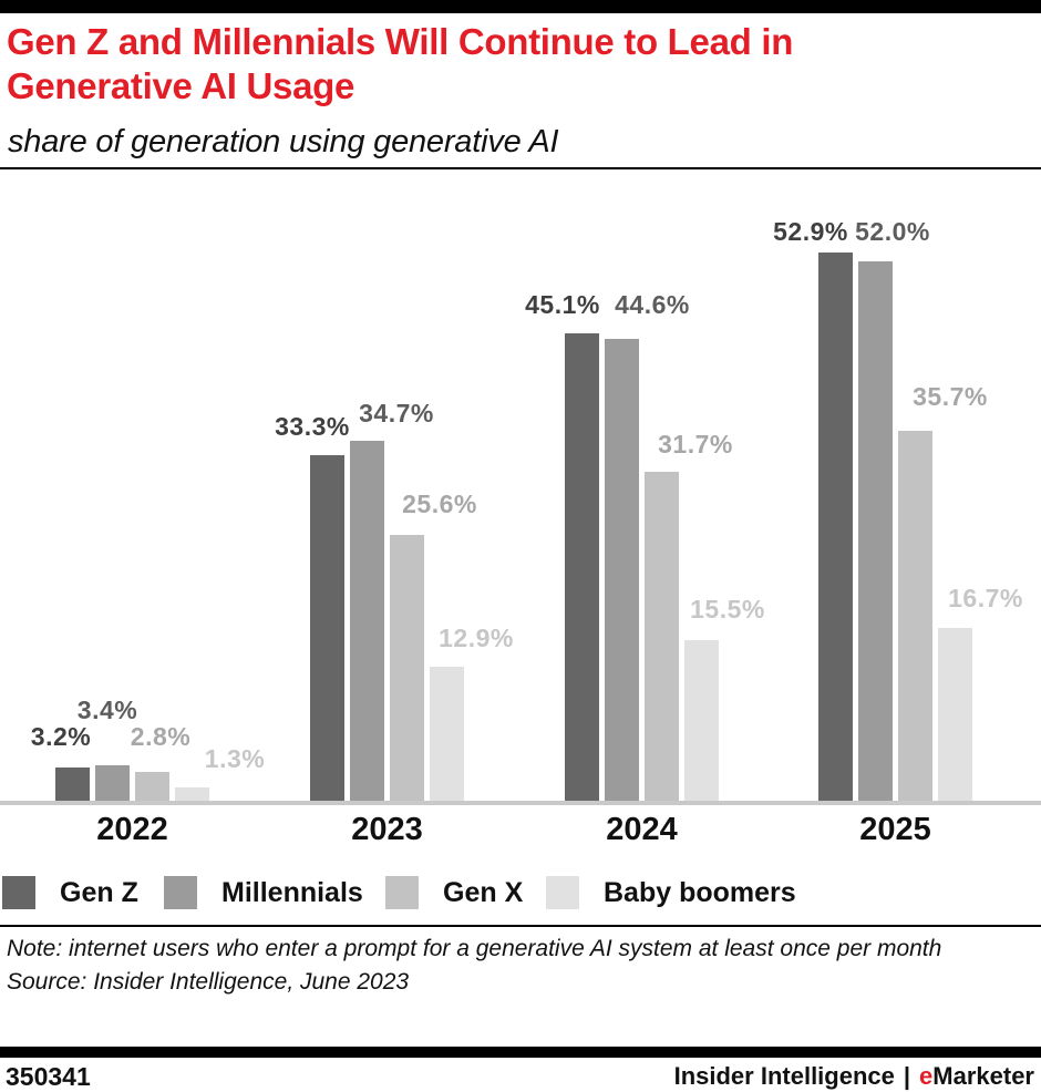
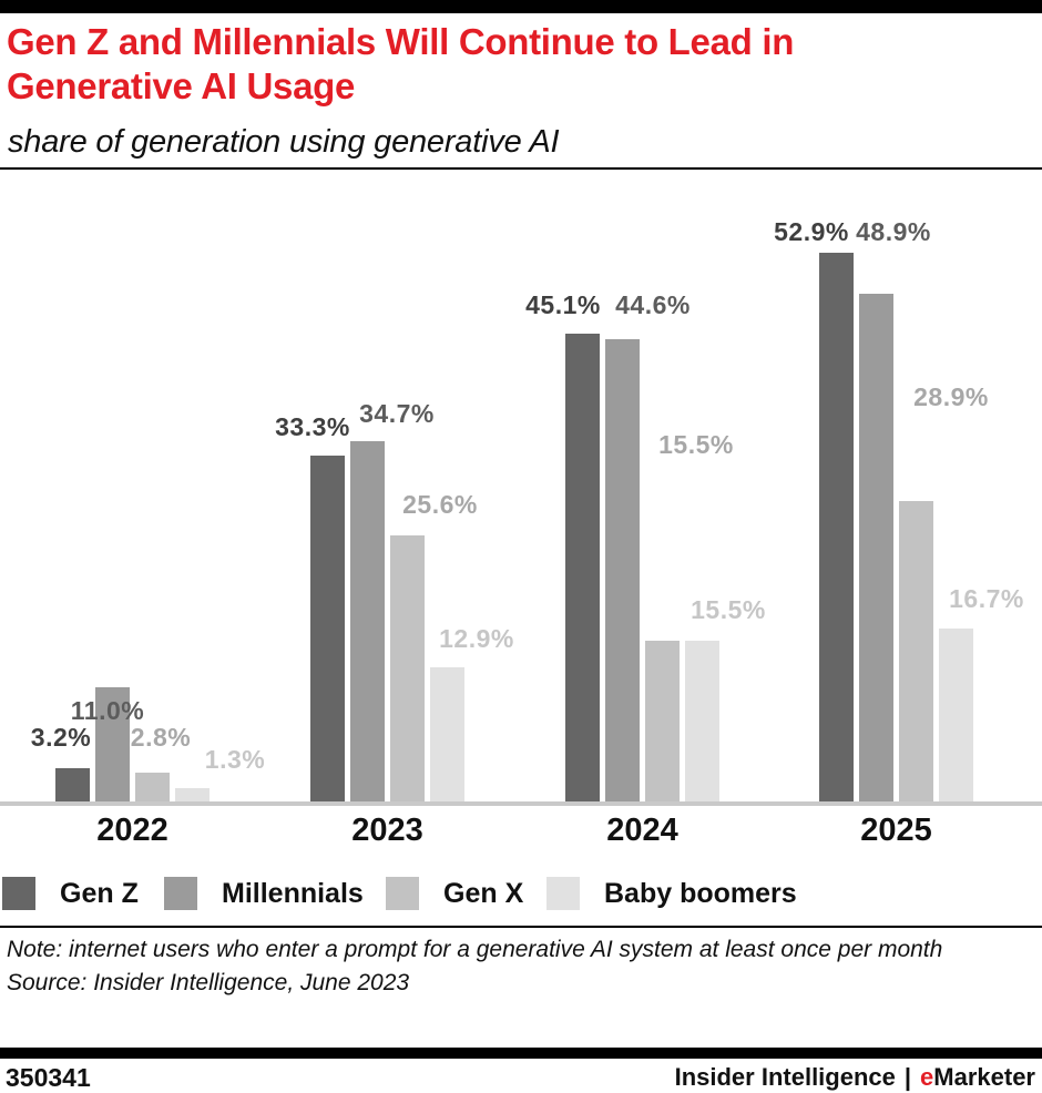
Millennials/2022: 3.4% -> 11.0%
Gen X/2024: 31.7% -> 15.5%
Millennials/2025: 52.0% -> 48.9%
Gen X/2025: 35.7% -> 28.9%
